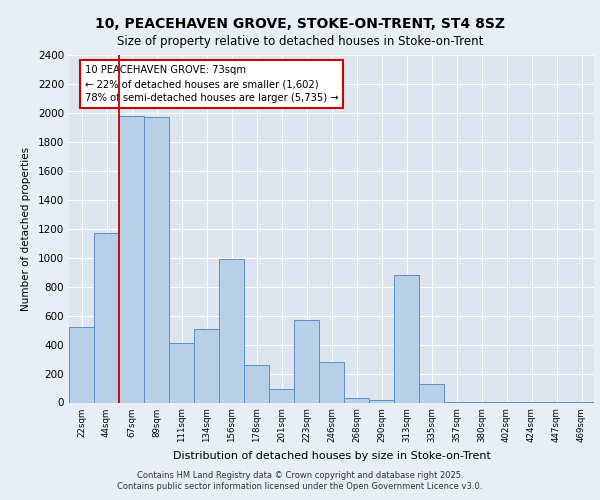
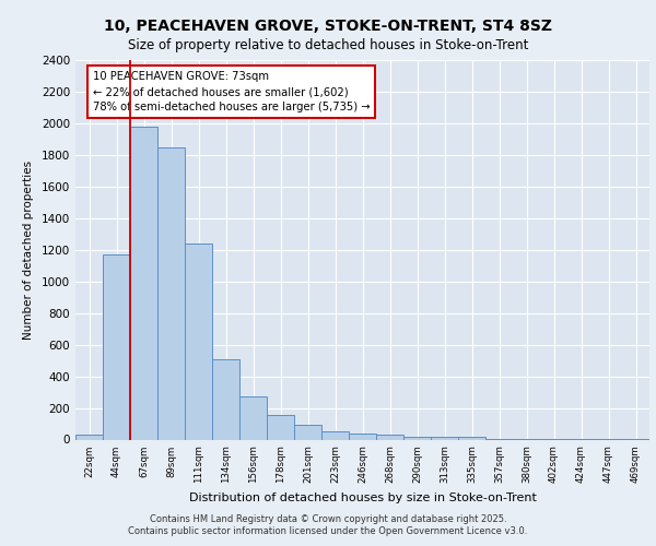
22sqm: 520 -> 30
89sqm: 1970 -> 1850
111sqm: 410 -> 1240
156sqm: 990 -> 270
178sqm: 260 -> 160
223sqm: 570 -> 50
246sqm: 280 -> 40
313sqm: 880 -> 20
335sqm: 130 -> 20
